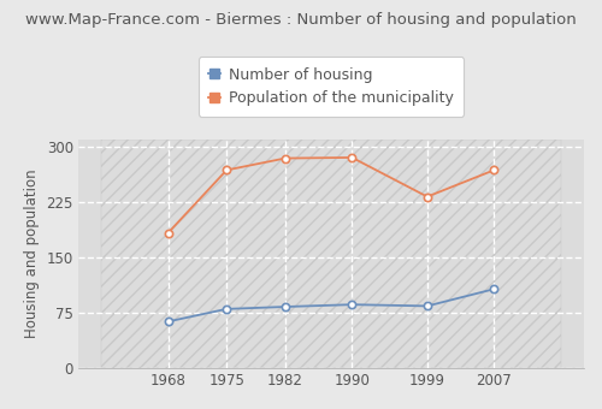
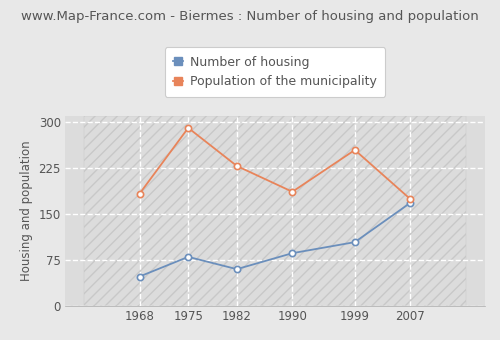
Number of housing/1968: 63 -> 48
Population of the municipality/1975: 268 -> 290
Number of housing/1982: 83 -> 60
Population of the municipality/1982: 284 -> 228
Population of the municipality/1990: 285 -> 186
Number of housing/1999: 84 -> 104
Population of the municipality/1999: 232 -> 254
Number of housing/2007: 107 -> 168
Population of the municipality/2007: 268 -> 174
